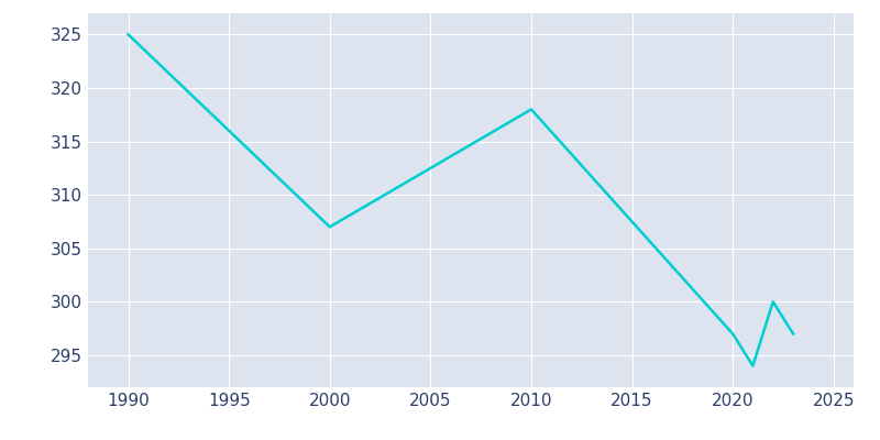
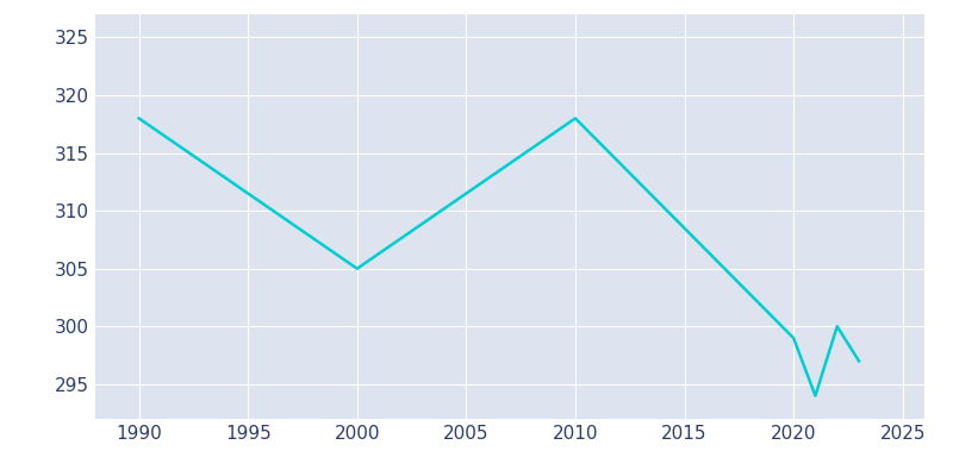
1990: 325 -> 318
2000: 307 -> 305
2020: 297 -> 299
